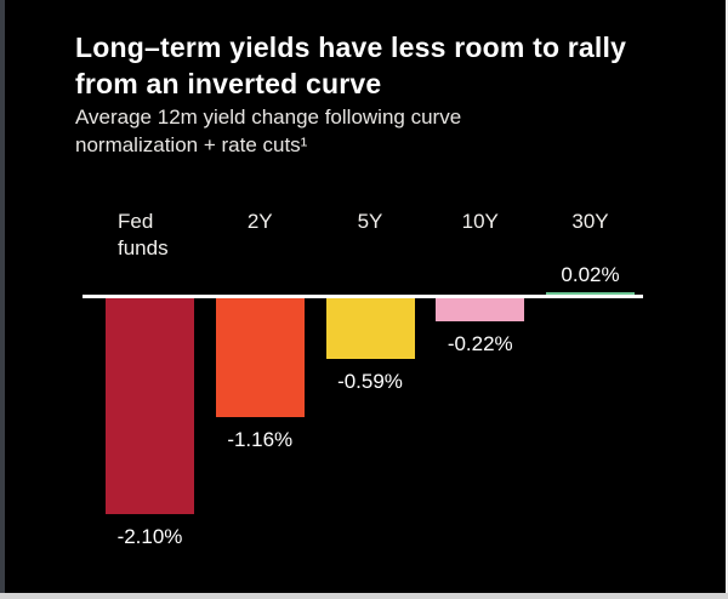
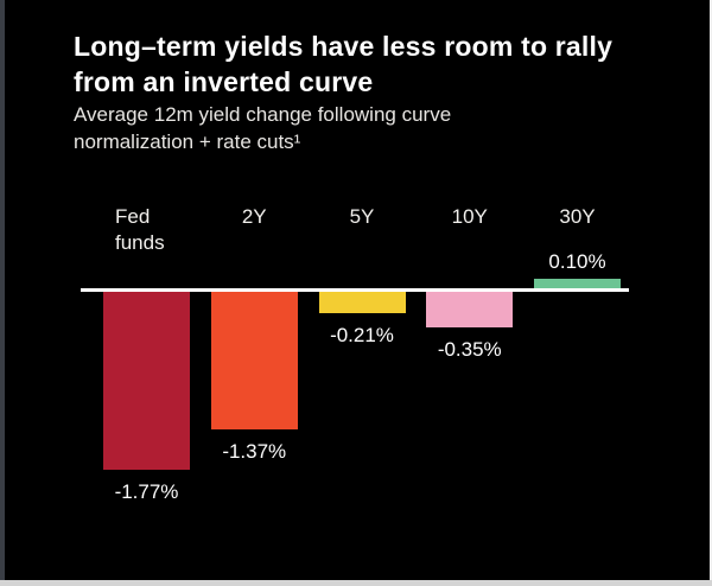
Fed funds: -2.10% -> -1.77%
2Y: -1.16% -> -1.37%
5Y: -0.59% -> -0.21%
10Y: -0.22% -> -0.35%
30Y: 0.02% -> 0.10%
